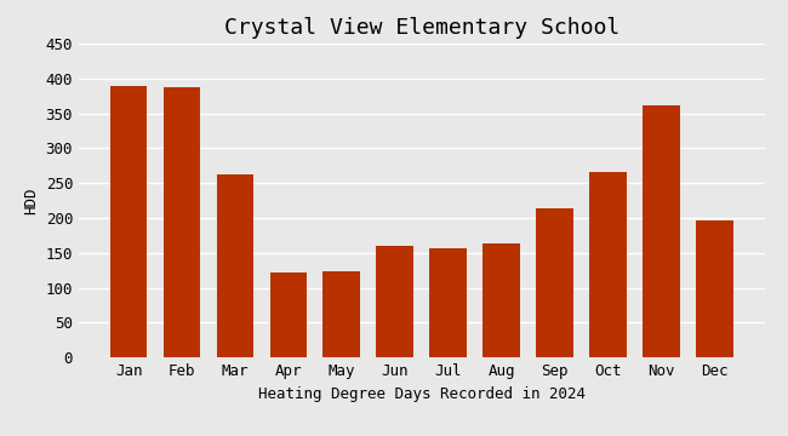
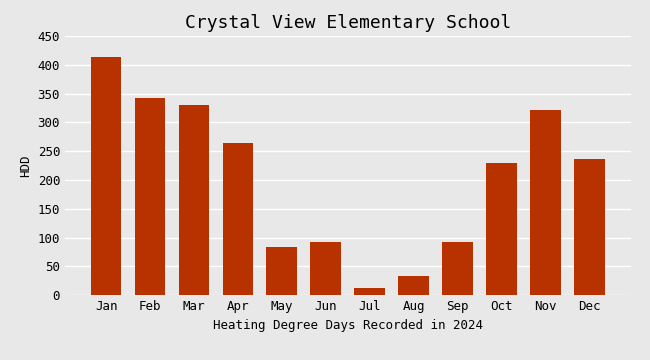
Jan: 390 -> 413
Feb: 388 -> 343
Mar: 262 -> 331
Apr: 122 -> 264
May: 124 -> 83
Jun: 160 -> 92
Jul: 156 -> 12
Aug: 164 -> 34
Sep: 214 -> 93
Oct: 266 -> 230
Nov: 362 -> 321
Dec: 196 -> 236
